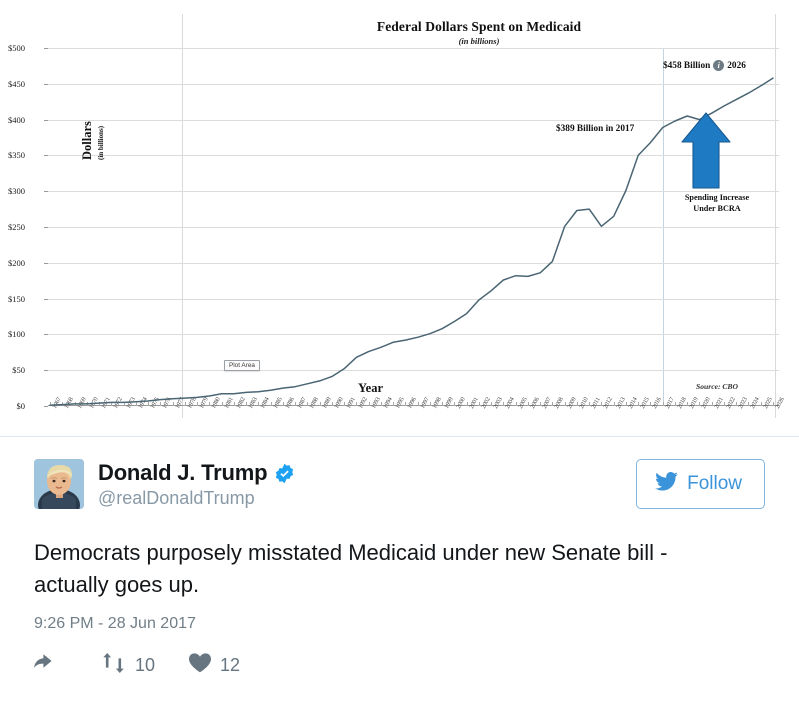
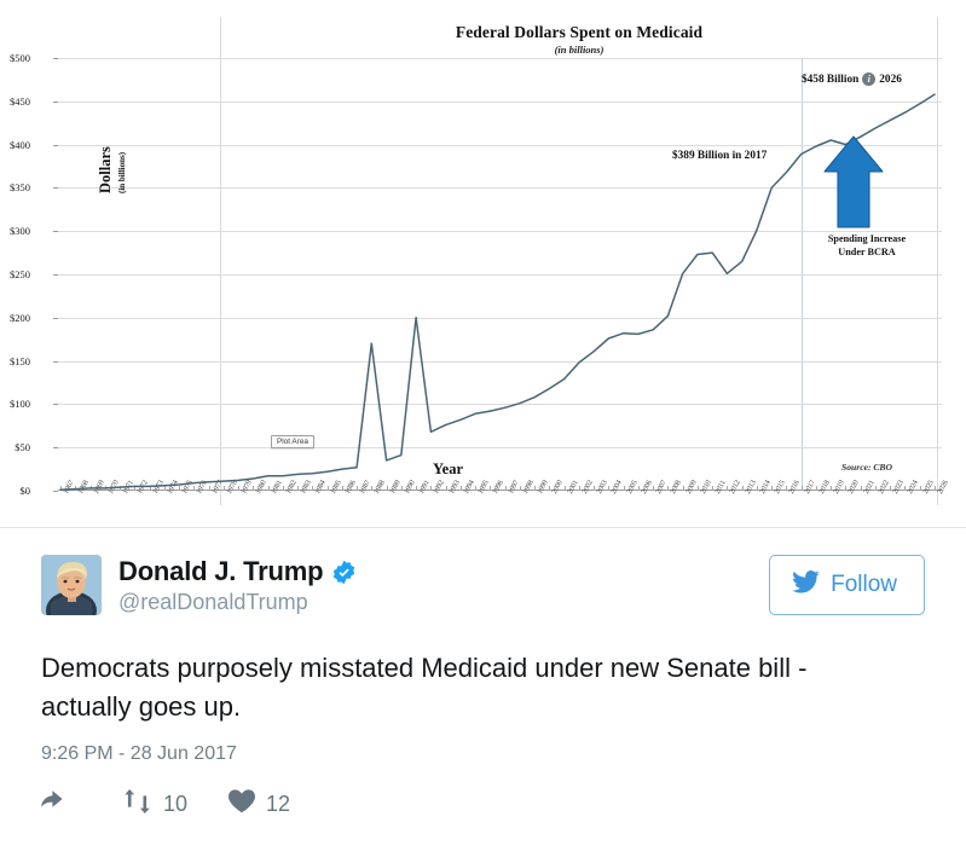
1988: $30 -> $170
1991: $50 -> $200
